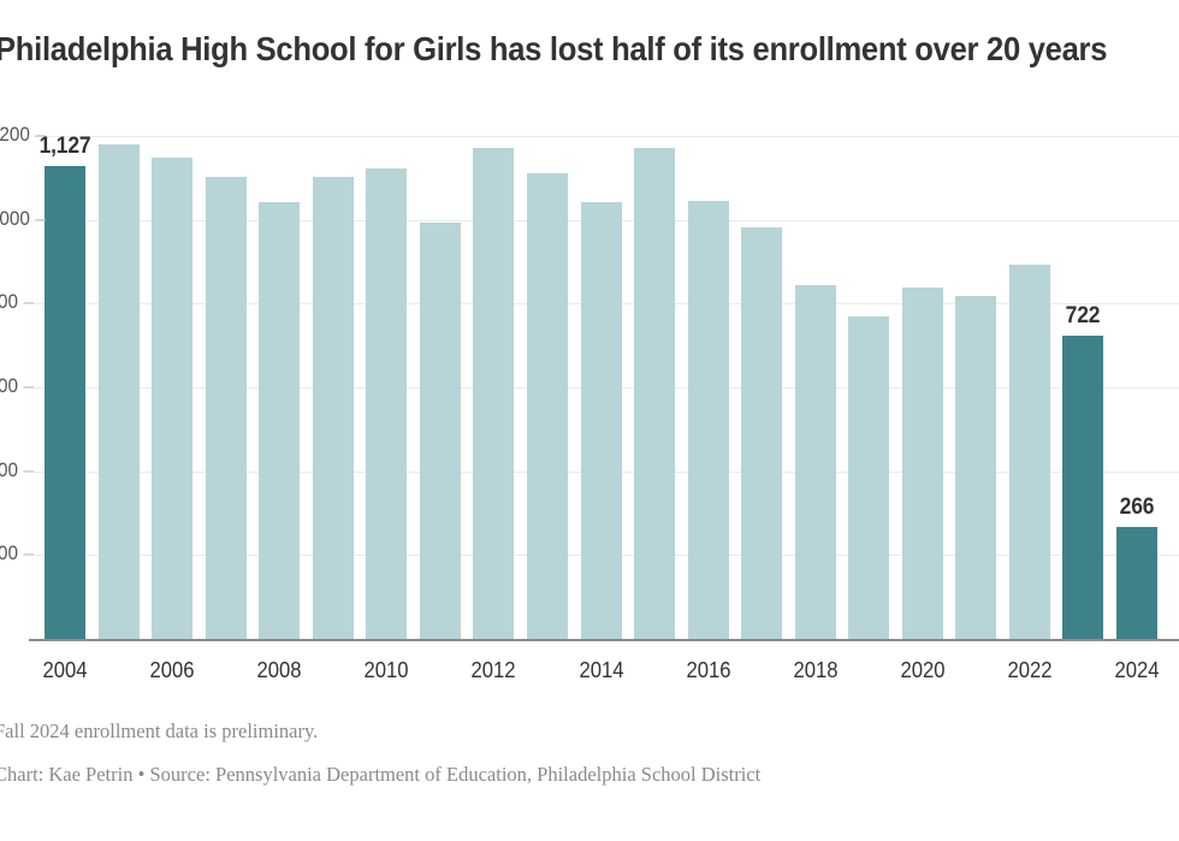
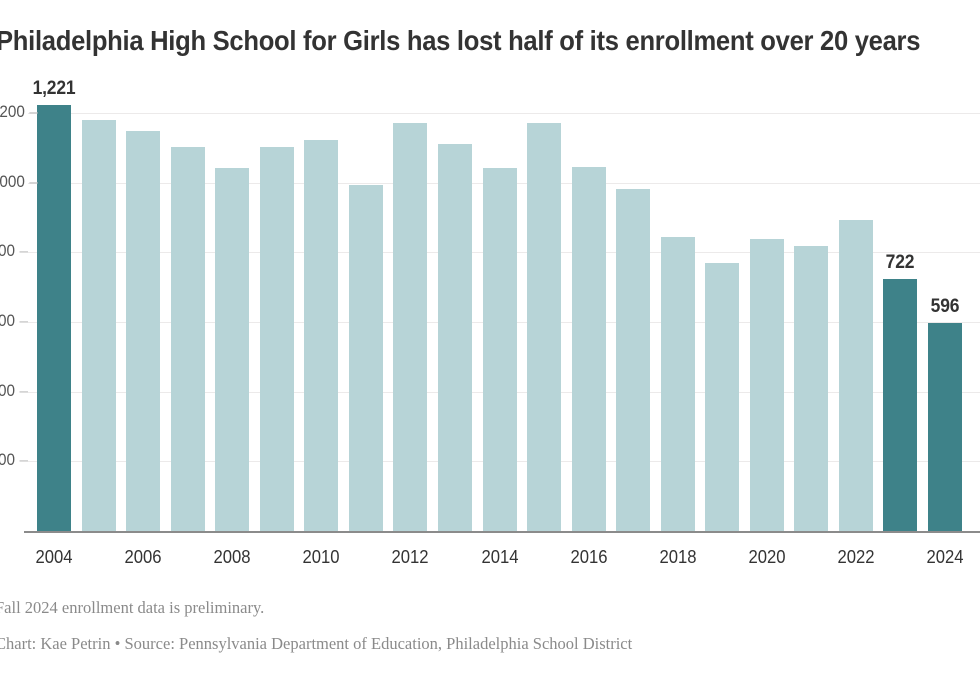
2004: 1,127 -> 1,221
2024: 266 -> 596
